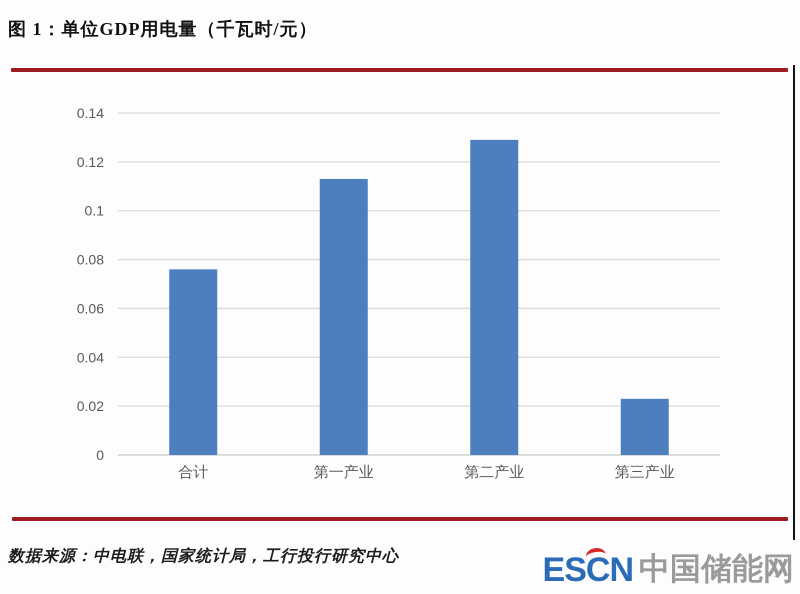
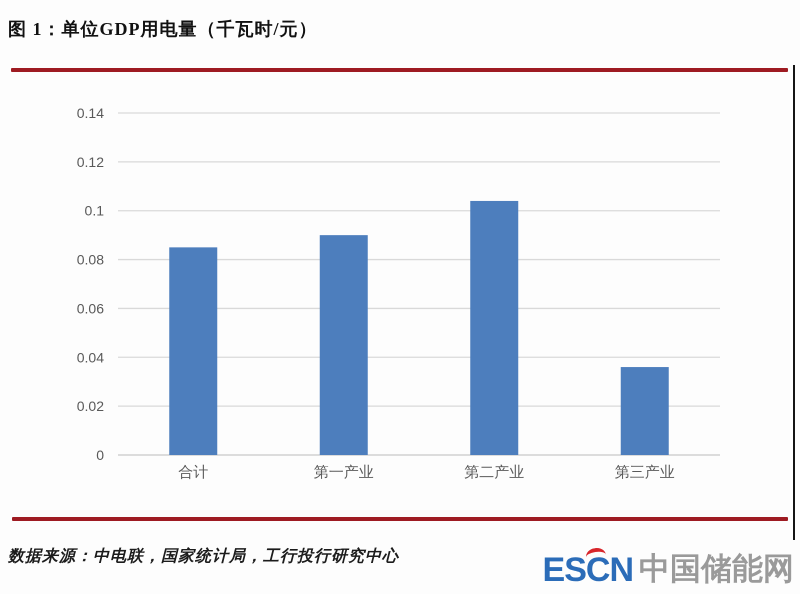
合计: 0.076 -> 0.085
第一产业: 0.113 -> 0.090
第二产业: 0.129 -> 0.104
第三产业: 0.023 -> 0.036
